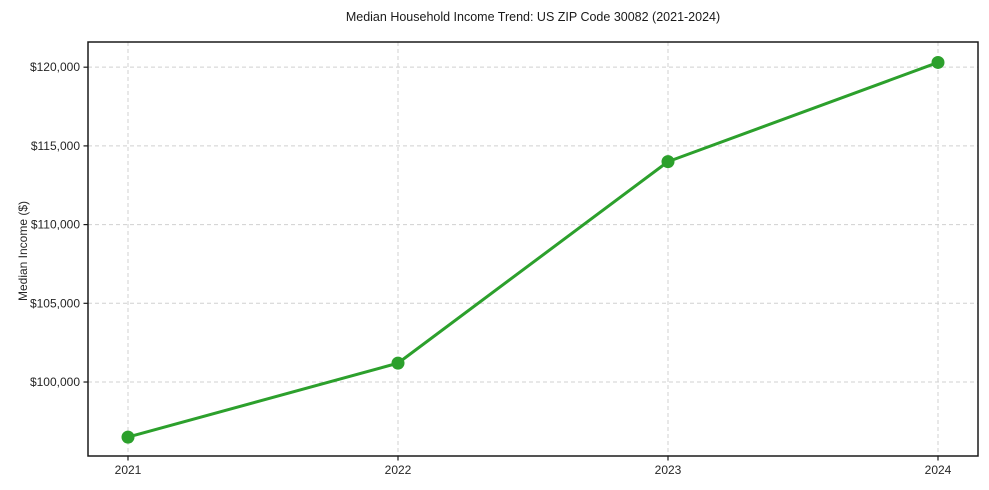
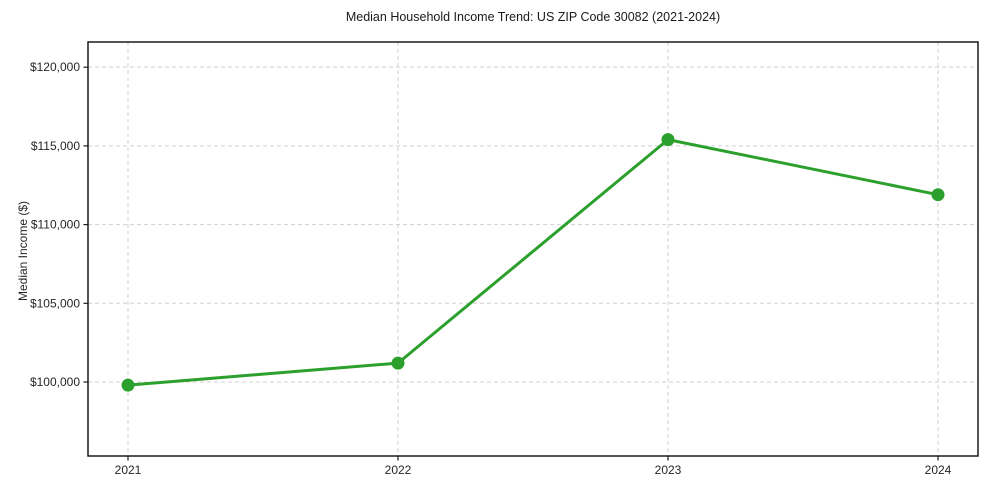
2021: $96500 -> $99800
2023: $114000 -> $115400
2024: $120300 -> $111900
